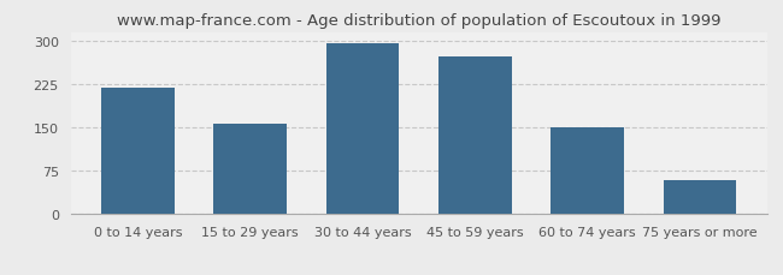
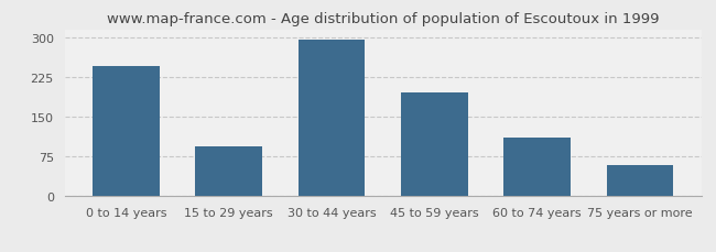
0 to 14 years: 218 -> 245
15 to 29 years: 157 -> 95
45 to 59 years: 272 -> 195
60 to 74 years: 151 -> 110
